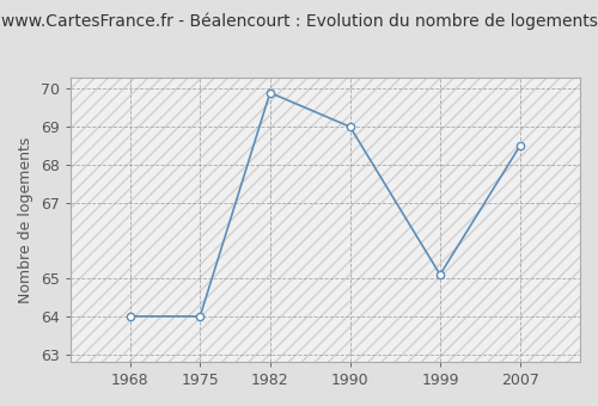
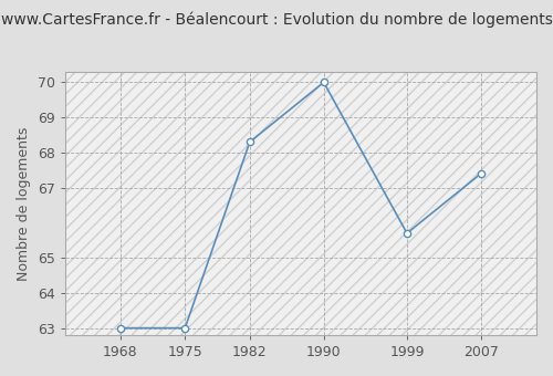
1968: 64.0 -> 63.0
1975: 64.0 -> 63.0
1982: 69.9 -> 68.3
1990: 69.0 -> 70.0
1999: 65.1 -> 65.7
2007: 68.5 -> 67.4
